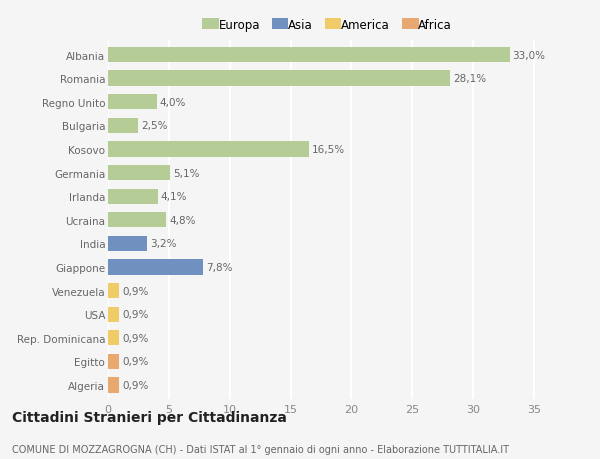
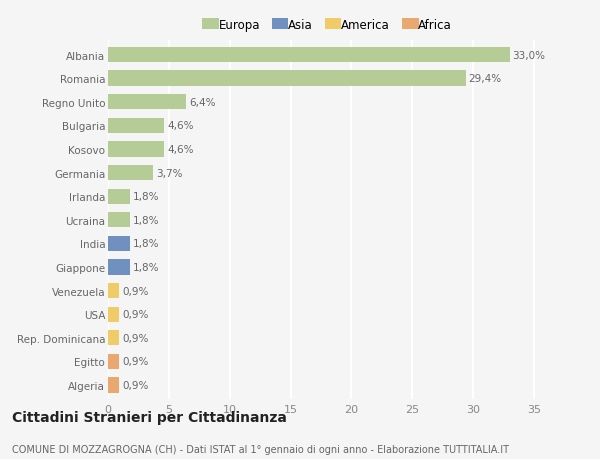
Romania: 28,1% -> 29,4%
Regno Unito: 4,0% -> 6,4%
Bulgaria: 2,5% -> 4,6%
Kosovo: 16,5% -> 4,6%
Germania: 5,1% -> 3,7%
Irlanda: 4,1% -> 1,8%
Ucraina: 4,8% -> 1,8%
India: 3,2% -> 1,8%
Giappone: 7,8% -> 1,8%
